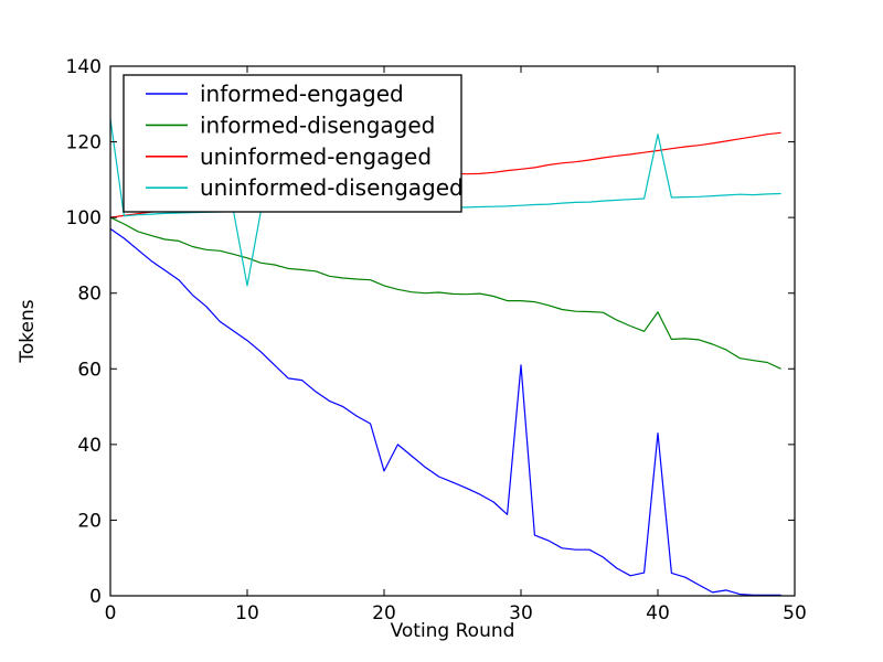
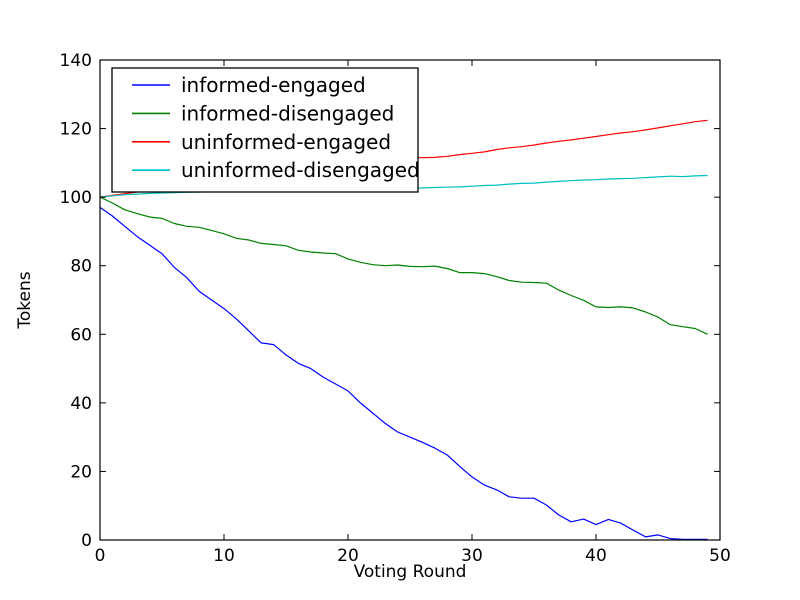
uninformed-disengaged/0: 126 -> 100
uninformed-engaged/10: 114 -> 105
uninformed-disengaged/10: 82 -> 102
informed-engaged/20: 33 -> 44
informed-engaged/30: 61 -> 18
informed-engaged/40: 43 -> 4
informed-disengaged/40: 75 -> 68
uninformed-disengaged/40: 122 -> 105
